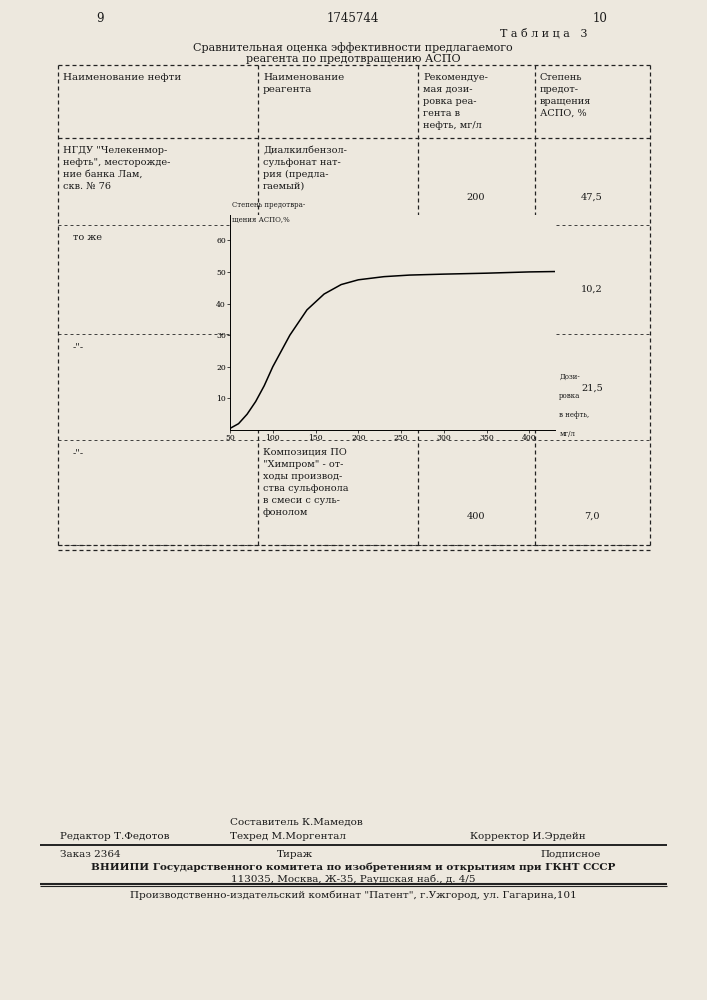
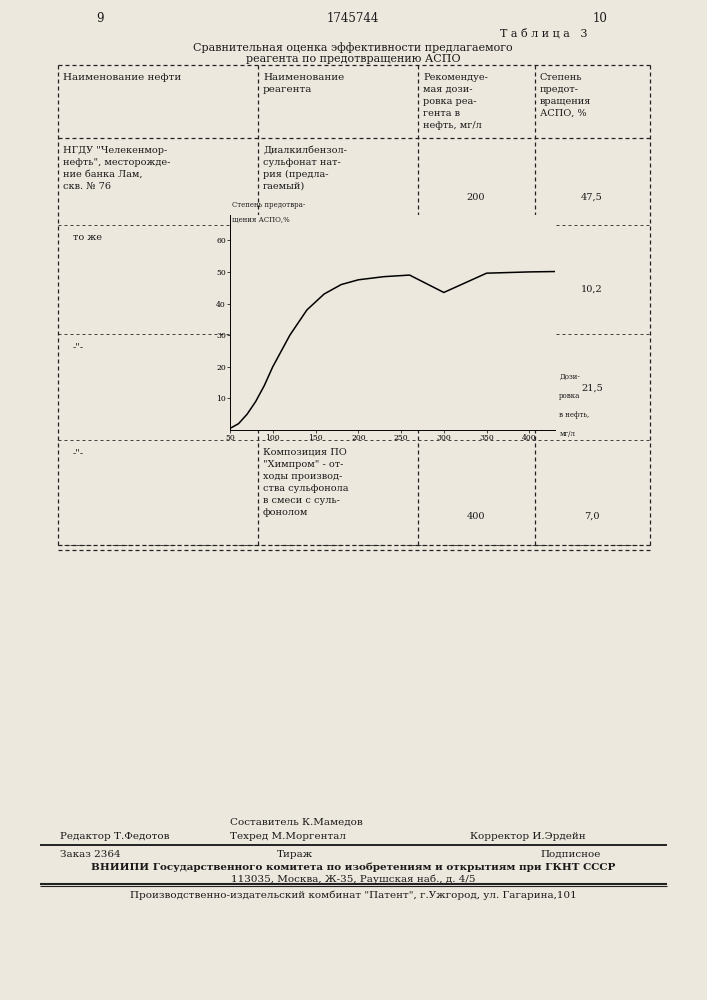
300: 49.3 -> 43.5
